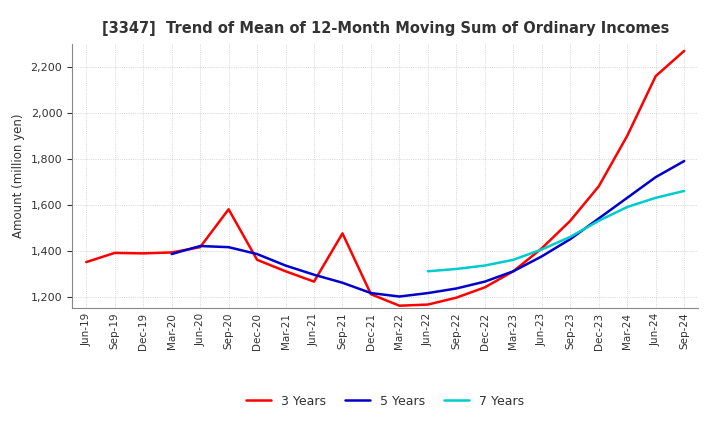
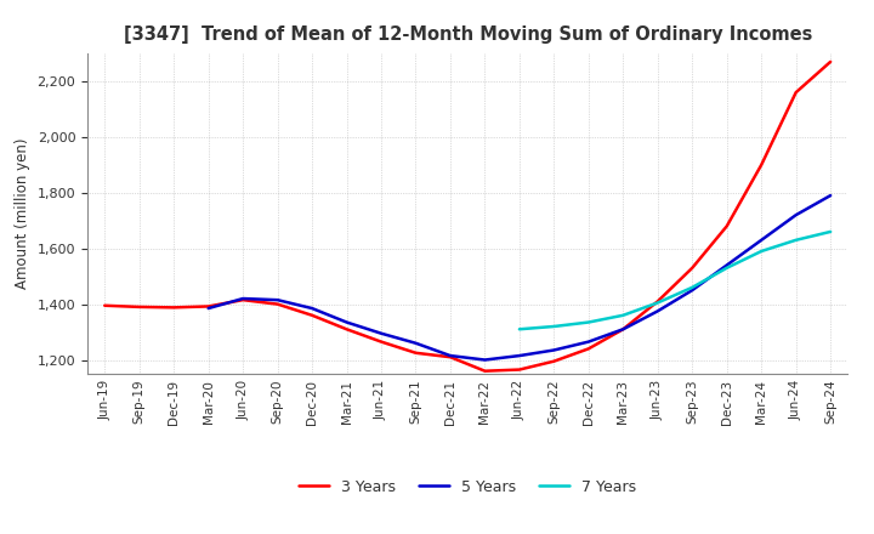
3 Years/Jun-19: 1,350 -> 1,395
3 Years/Sep-20: 1,580 -> 1,400
3 Years/Sep-21: 1,475 -> 1,225
